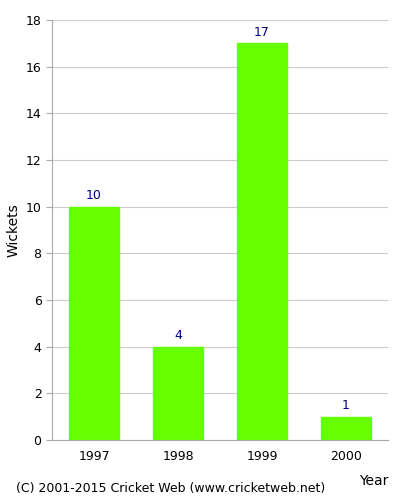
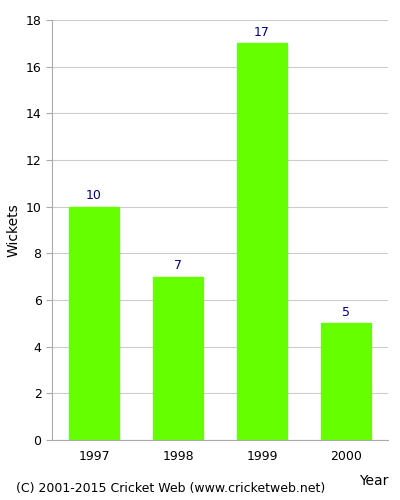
1998: 4 -> 7
2000: 1 -> 5
